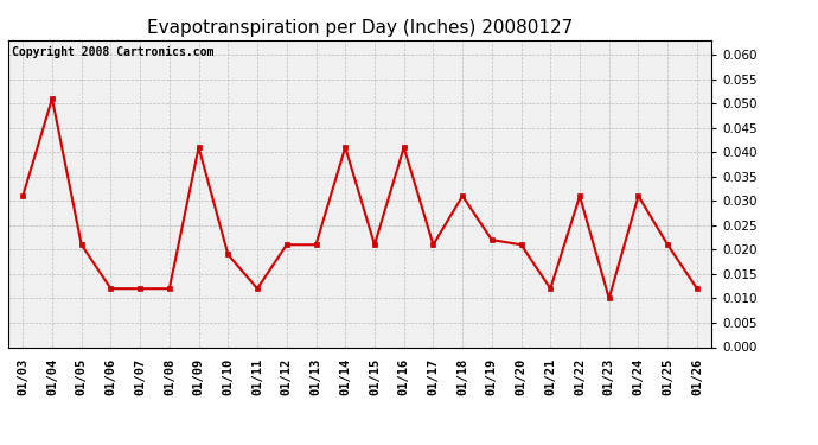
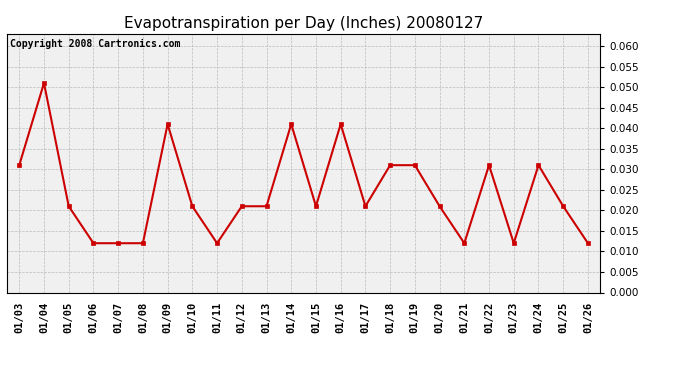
01/10: 0.019 -> 0.021
01/19: 0.022 -> 0.031
01/23: 0.010 -> 0.012
